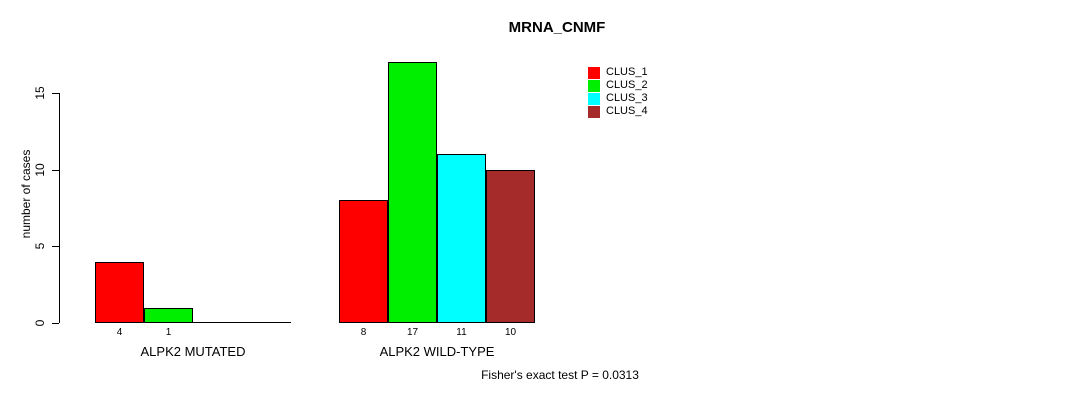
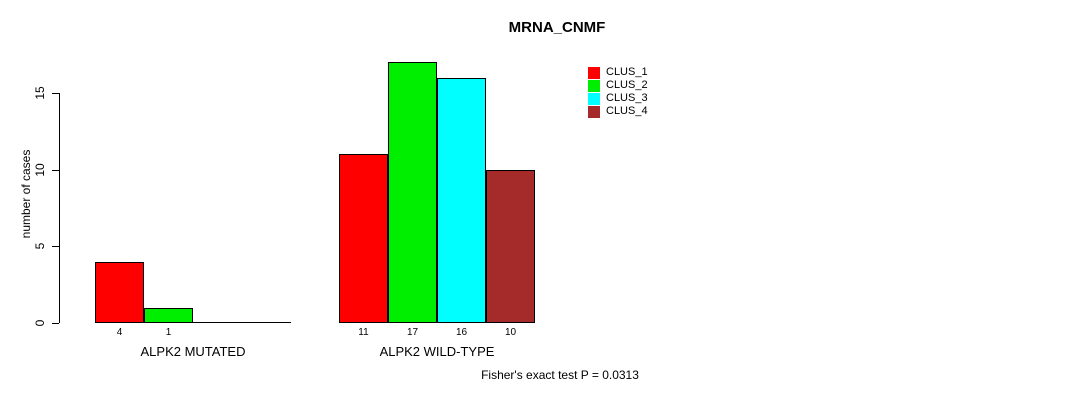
CLUS_1/ALPK2 WILD-TYPE: 8 -> 11
CLUS_3/ALPK2 WILD-TYPE: 11 -> 16
